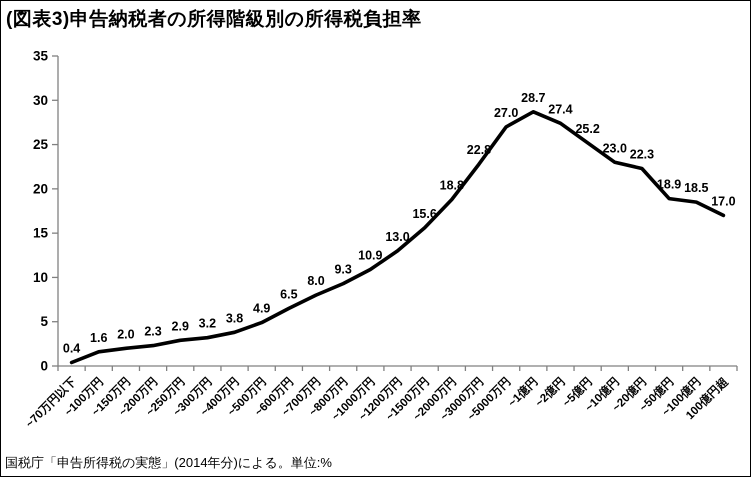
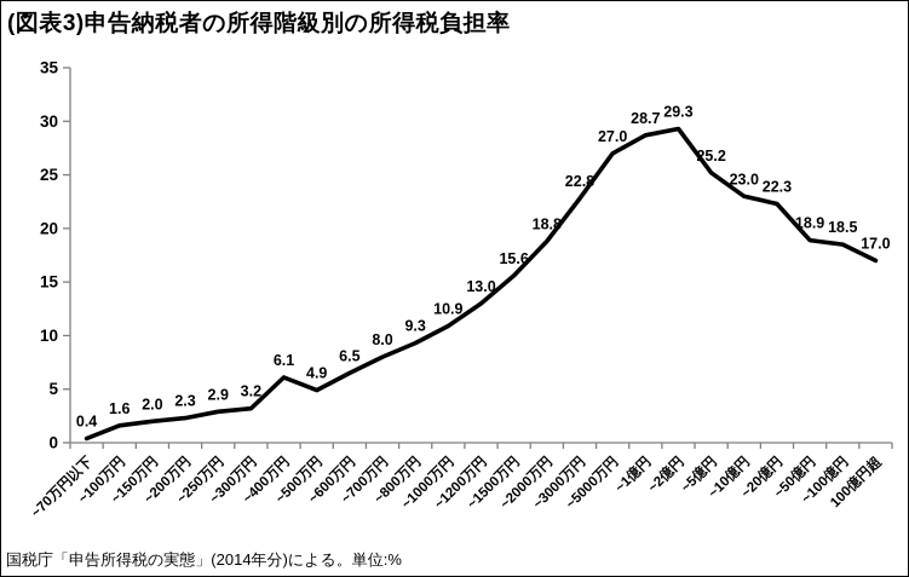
~400万円: 3.8 -> 6.1
~2億円: 27.4 -> 29.3
